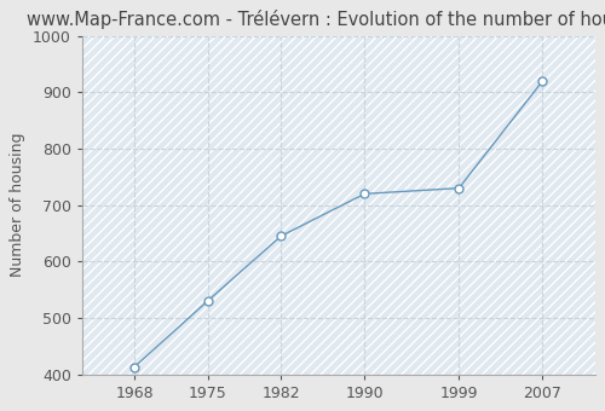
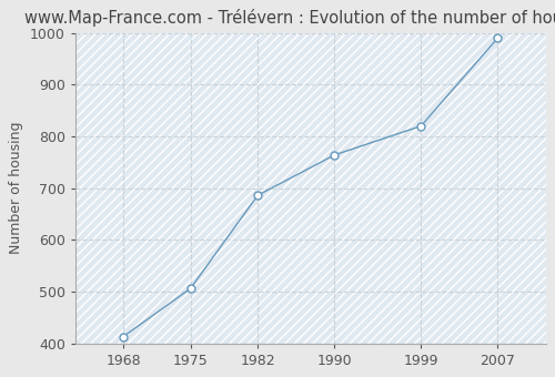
1975: 530 -> 506
1982: 645 -> 686
1990: 720 -> 764
1999: 730 -> 820
2007: 920 -> 990
